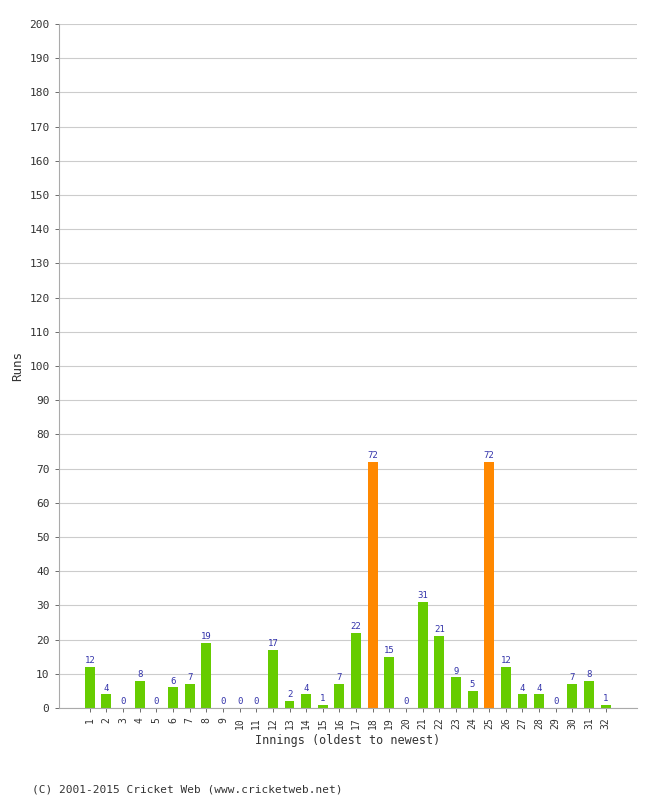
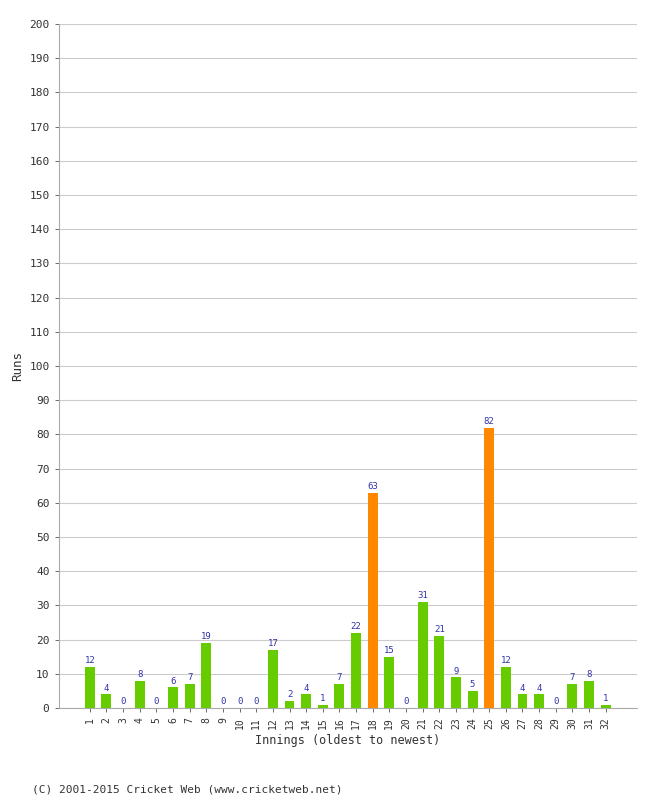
18: 72 -> 63
25: 72 -> 82
